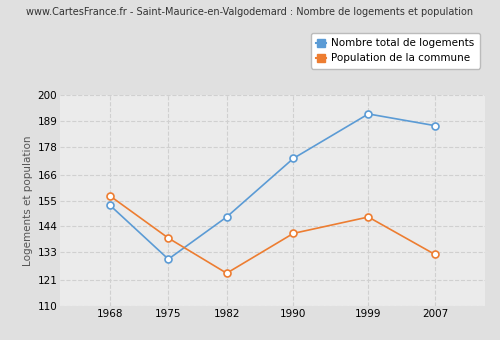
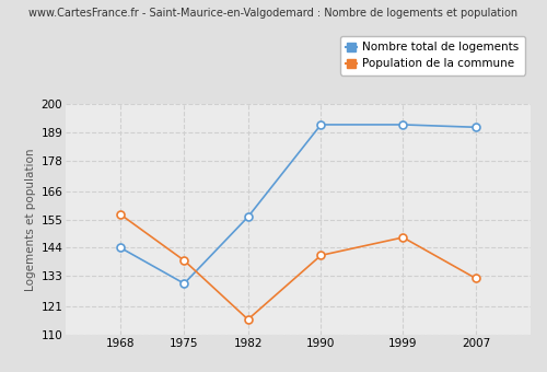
Nombre total de logements/1968: 153 -> 144
Nombre total de logements/1982: 148 -> 156
Population de la commune/1982: 124 -> 116
Nombre total de logements/1990: 173 -> 192
Nombre total de logements/2007: 187 -> 191
